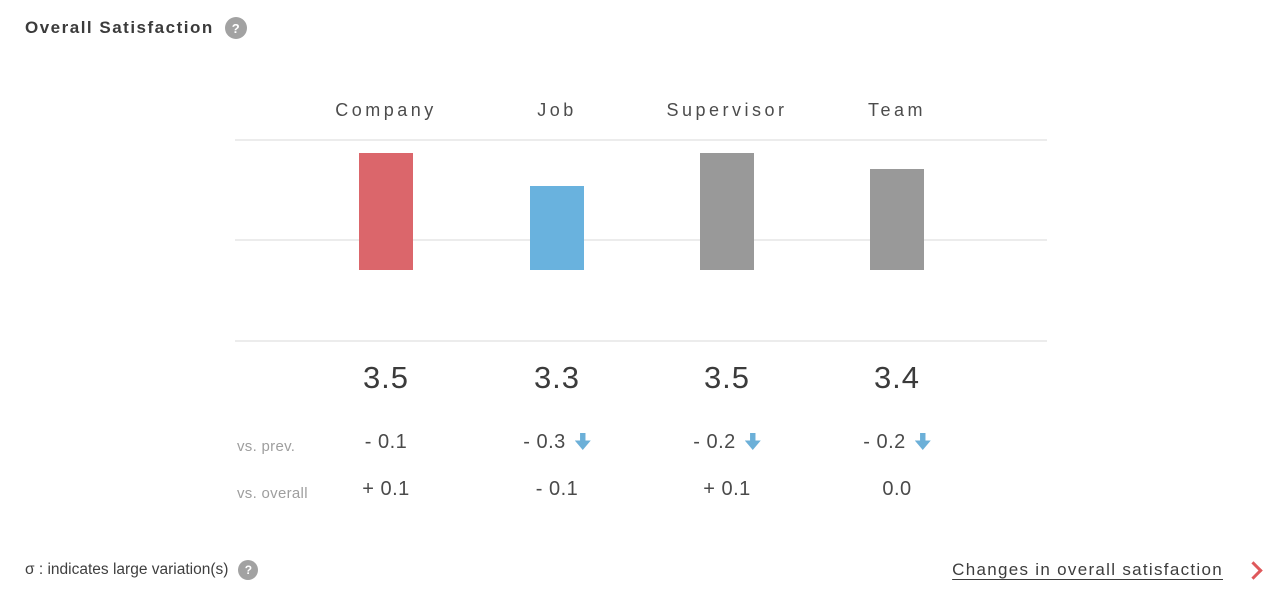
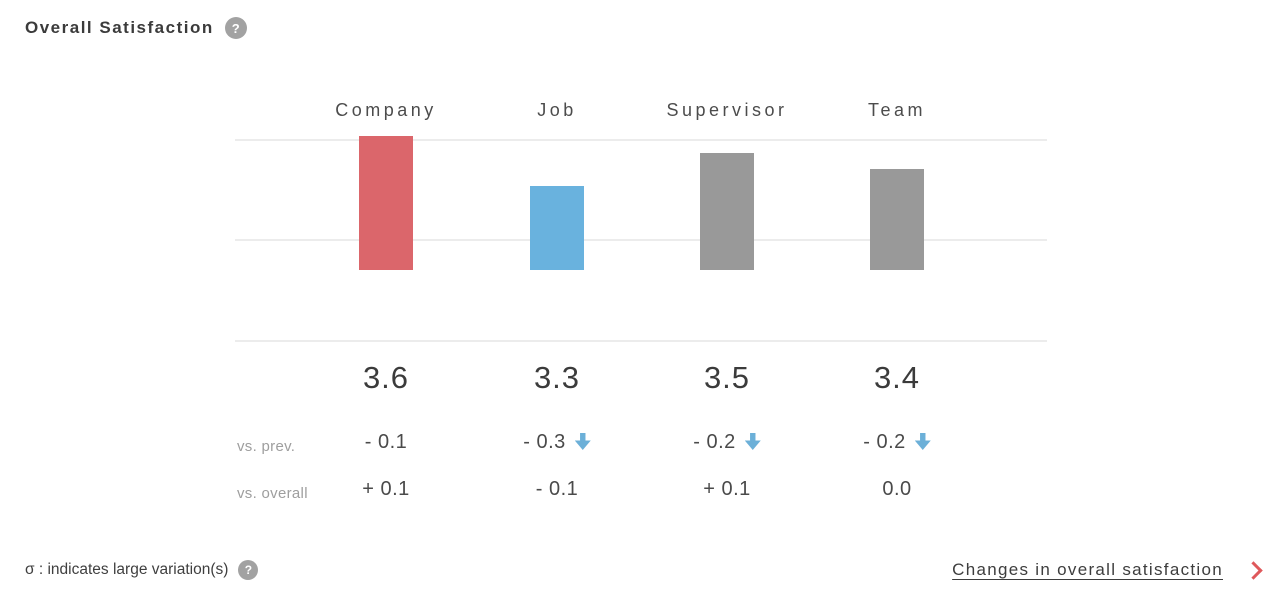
Company: 3.5 -> 3.6
